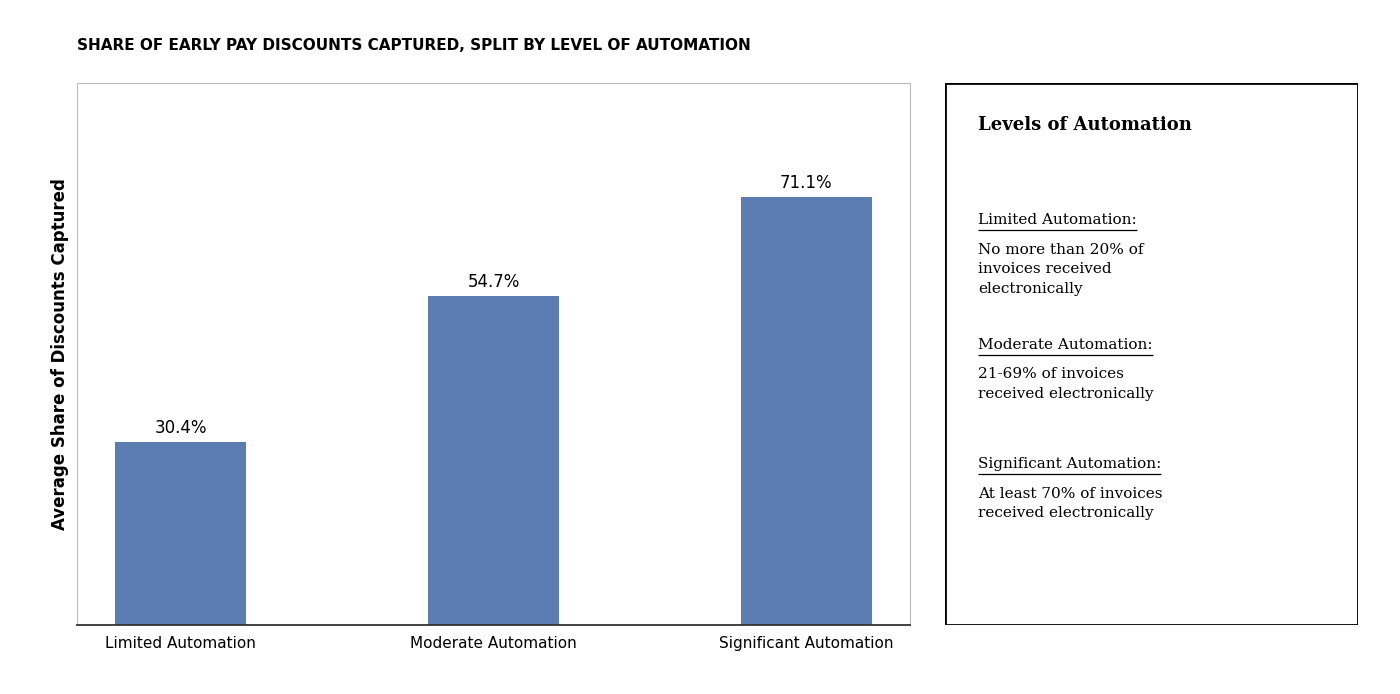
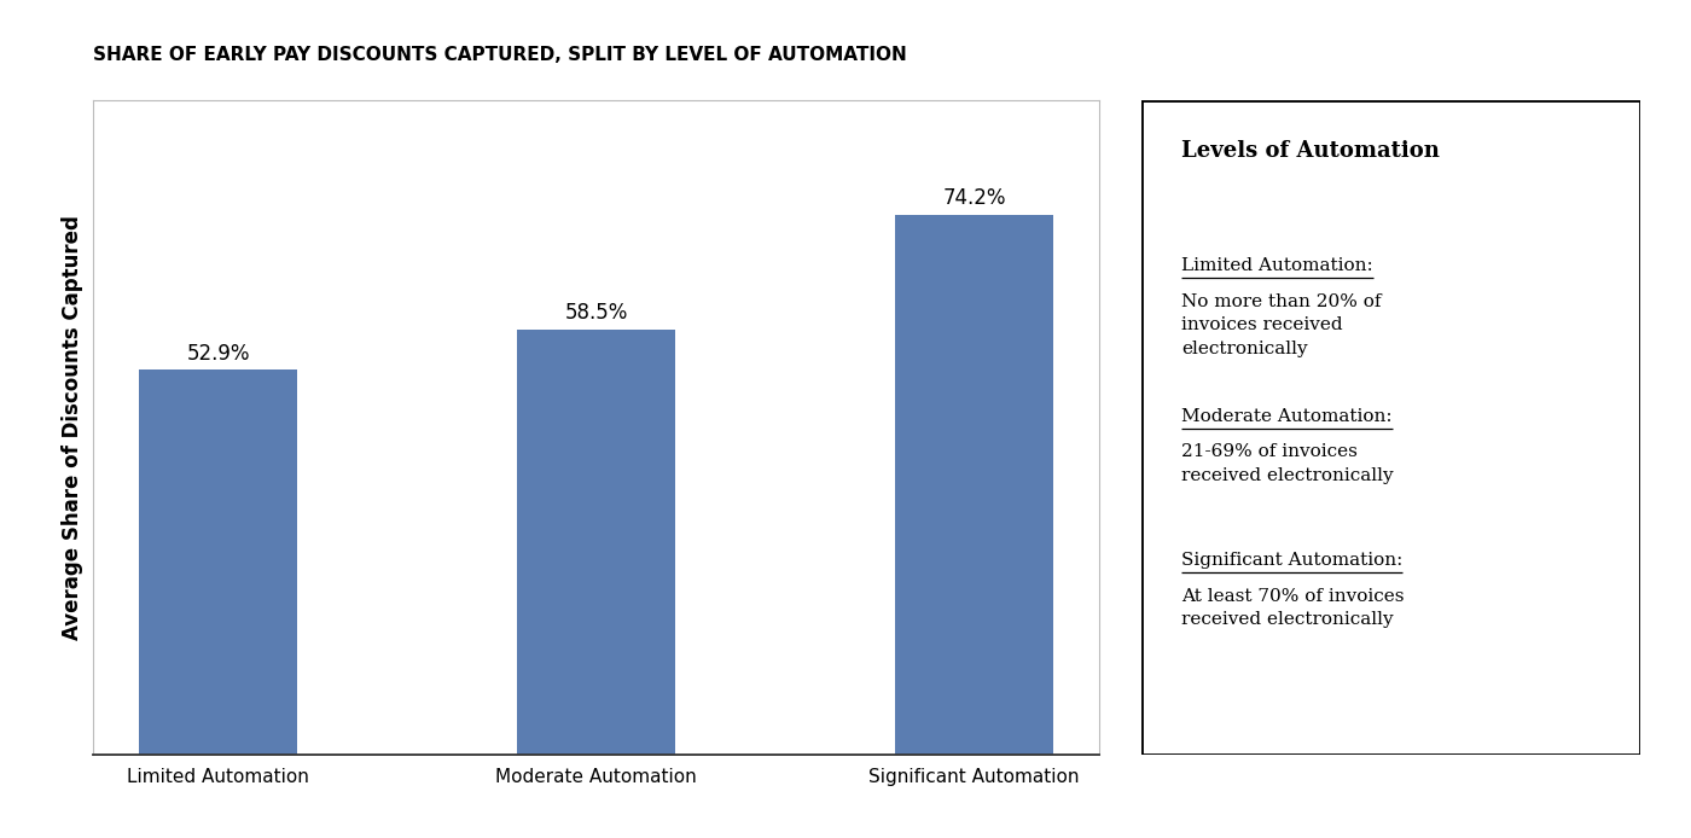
Limited Automation: 30.4% -> 52.9%
Moderate Automation: 54.7% -> 58.5%
Significant Automation: 71.1% -> 74.2%
